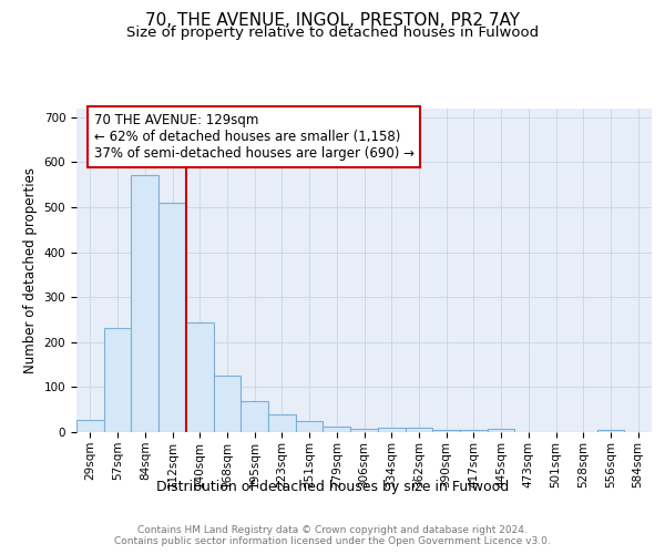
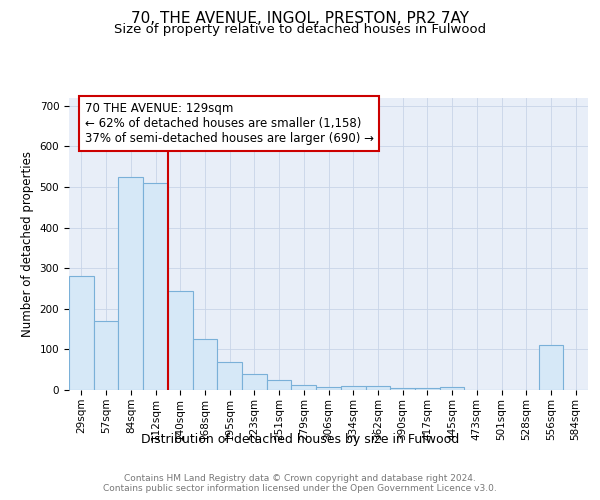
29sqm: 28 -> 280
57sqm: 232 -> 170
84sqm: 570 -> 525
556sqm: 5 -> 110
